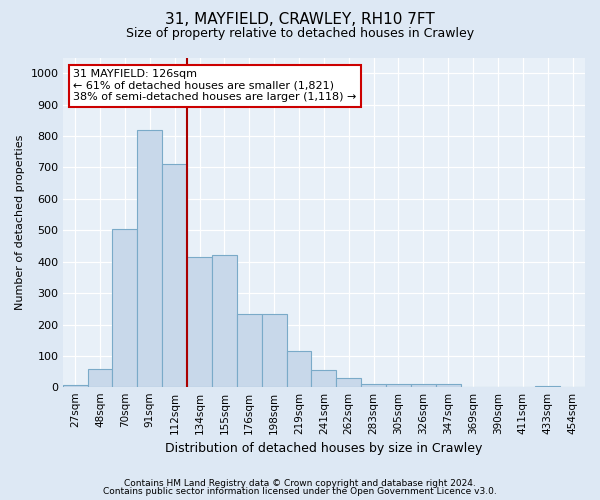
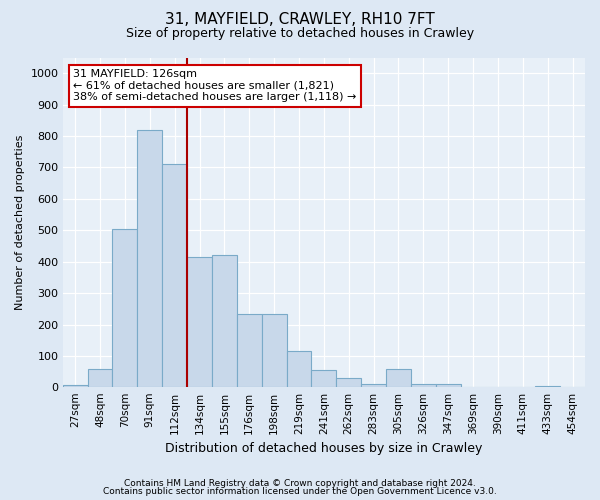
305sqm: 12 -> 60
